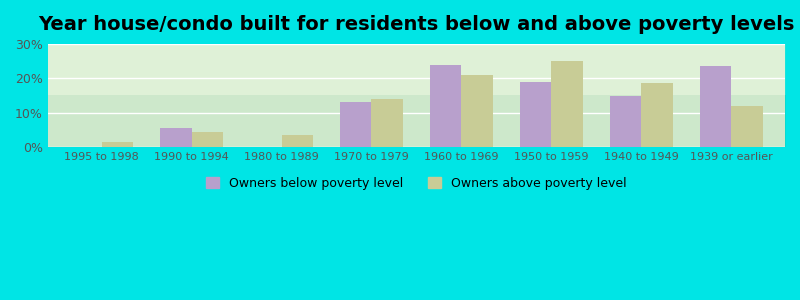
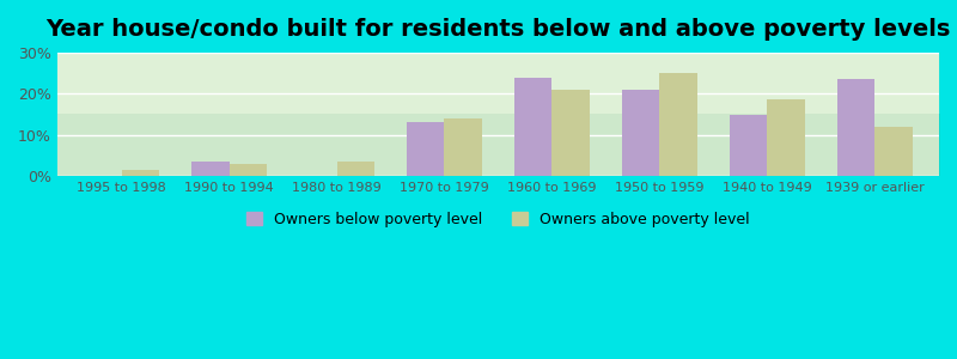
Owners below poverty level/1990 to 1994: 5.5% -> 3.5%
Owners above poverty level/1990 to 1994: 4.5% -> 3.0%
Owners below poverty level/1950 to 1959: 19.0% -> 21.0%
